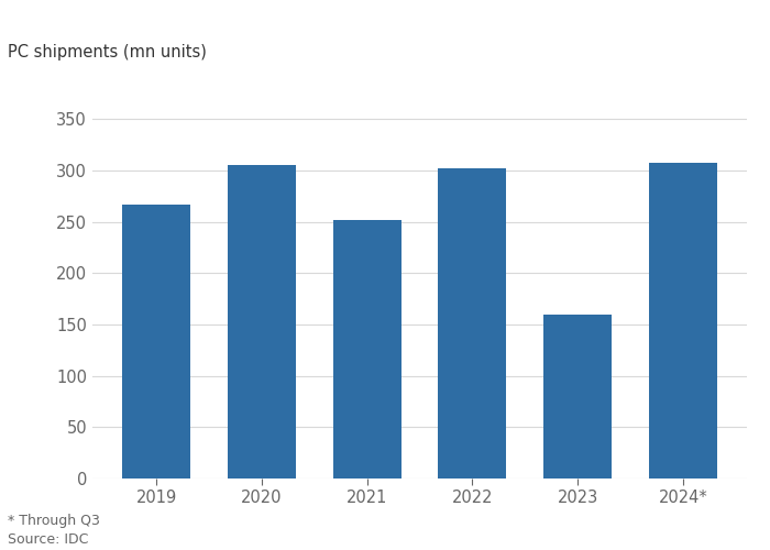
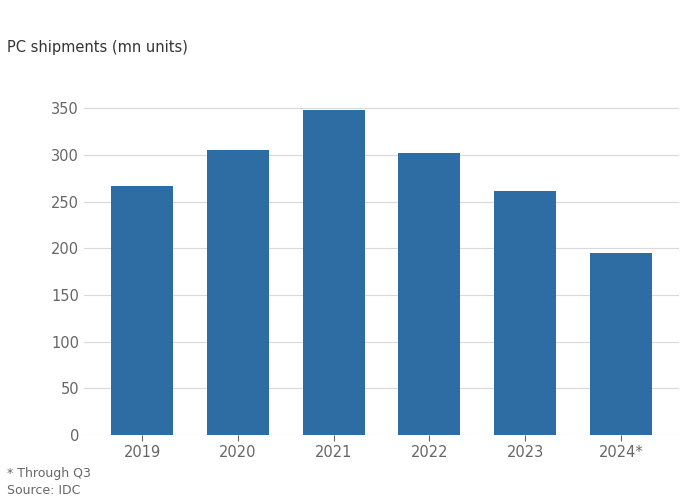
2021: 252 -> 348
2023: 160 -> 261
2024*: 308 -> 195
